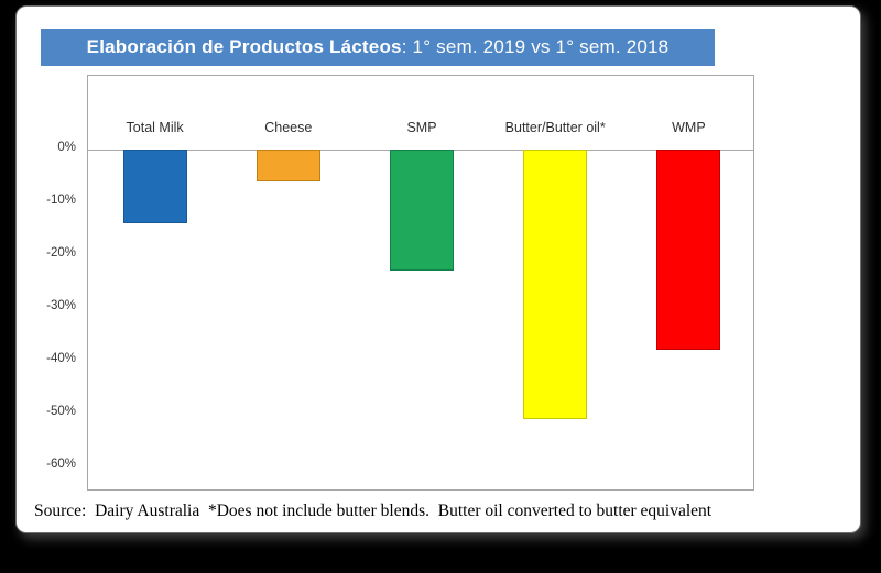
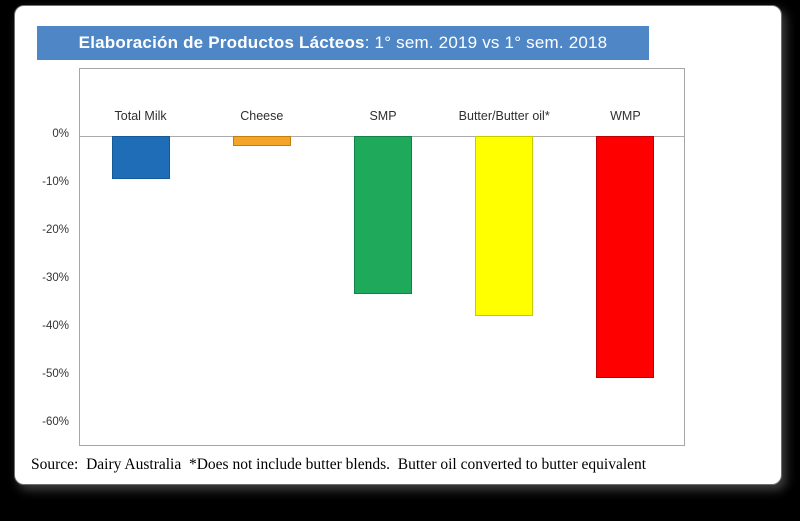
Total Milk: -14% -> -9%
Cheese: -6% -> -2%
SMP: -23% -> -33%
Butter/Butter oil*: -51% -> -38%
WMP: -38% -> -50%
